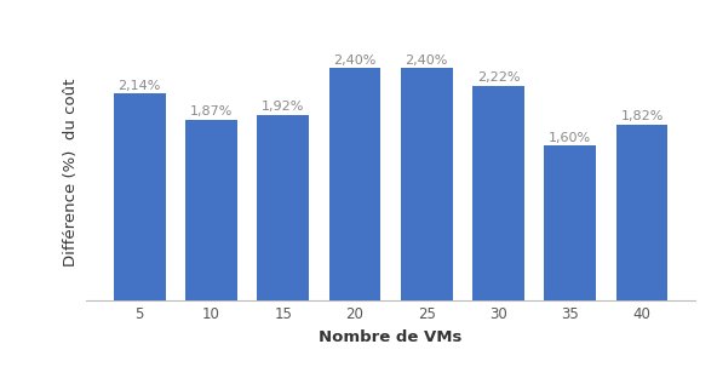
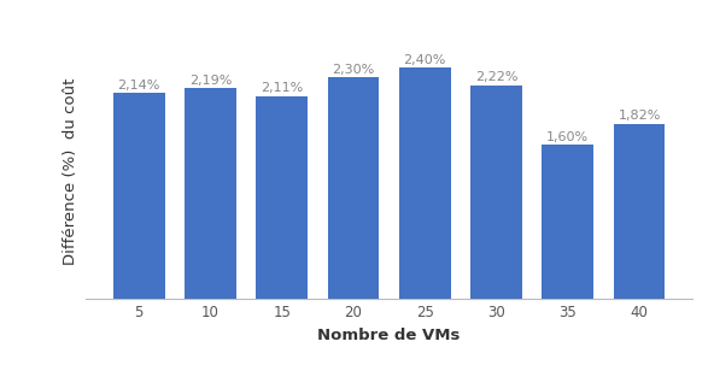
10: 1,87% -> 2,19%
15: 1,92% -> 2,11%
20: 2,40% -> 2,30%
